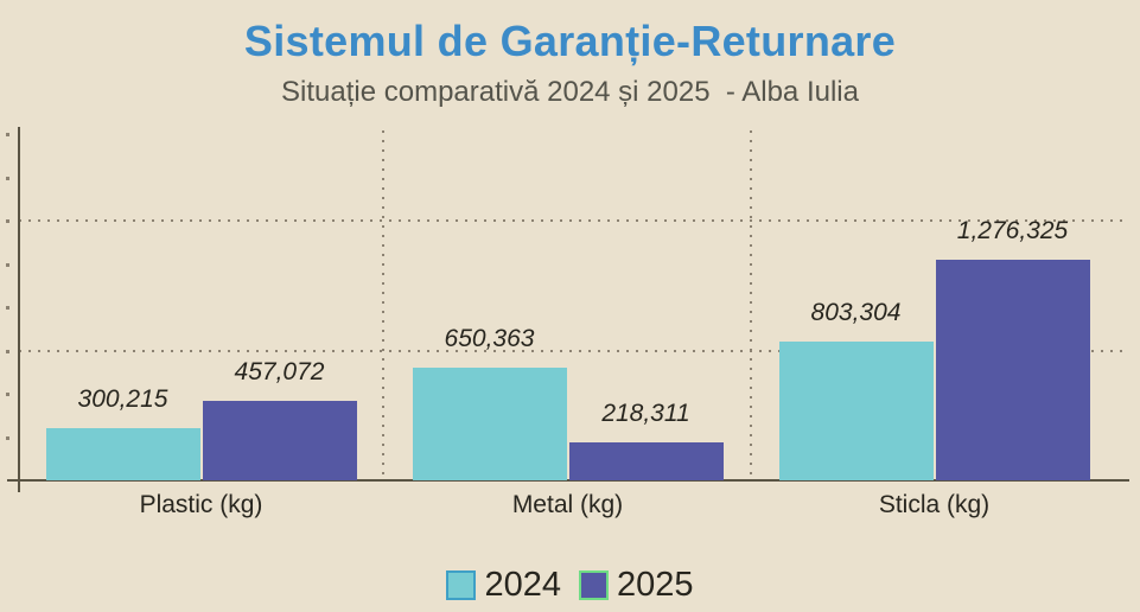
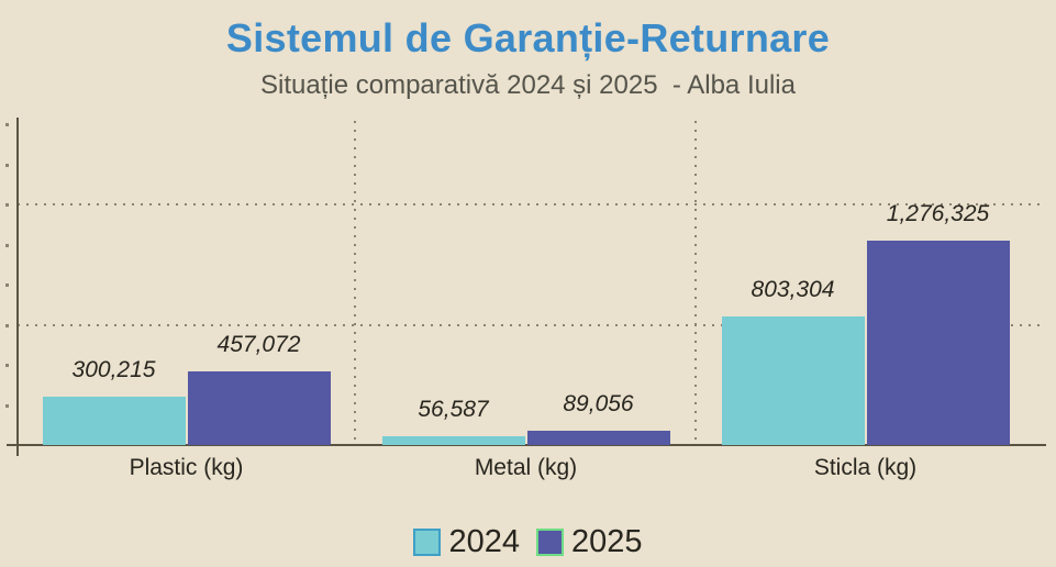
2024/Metal (kg): 650,363 -> 56,587
2025/Metal (kg): 218,311 -> 89,056
